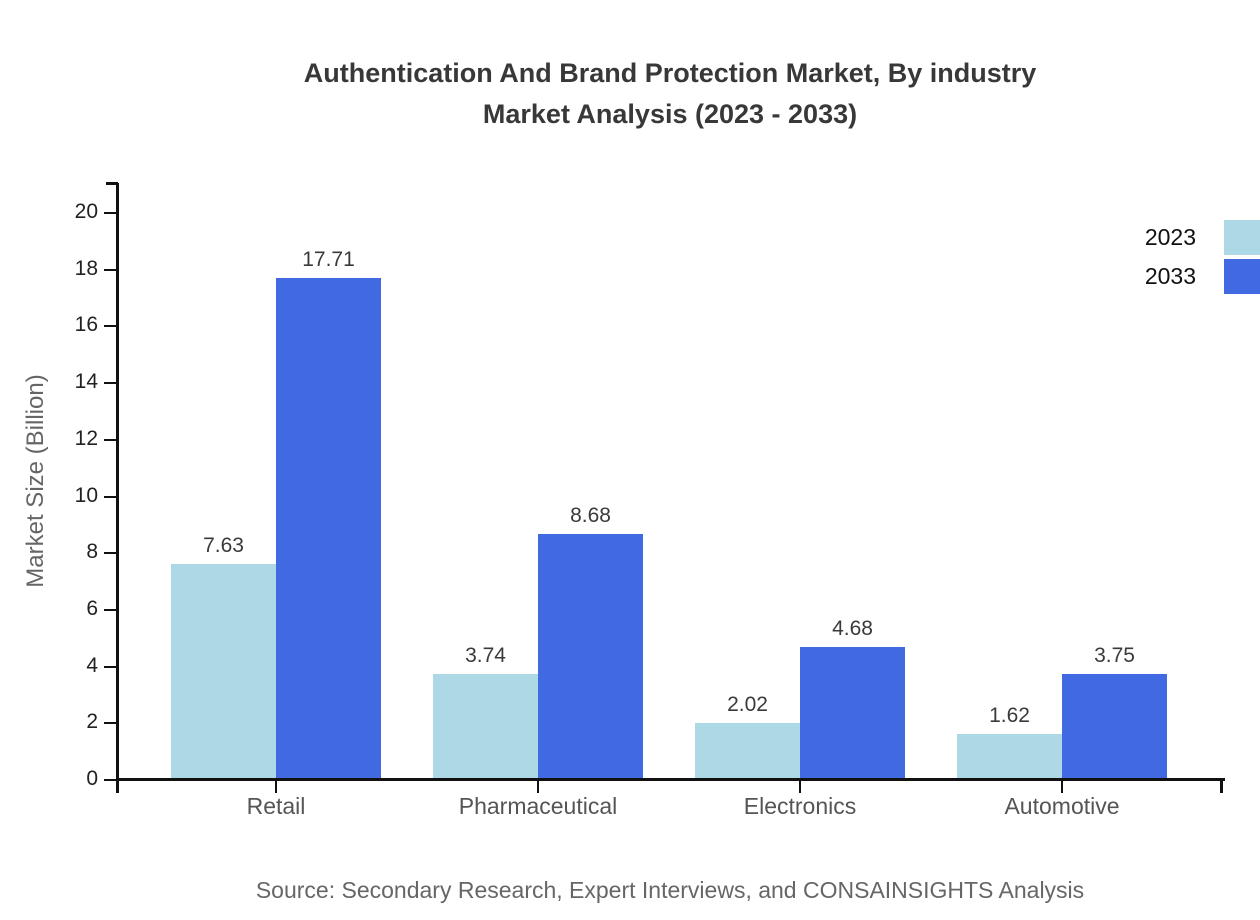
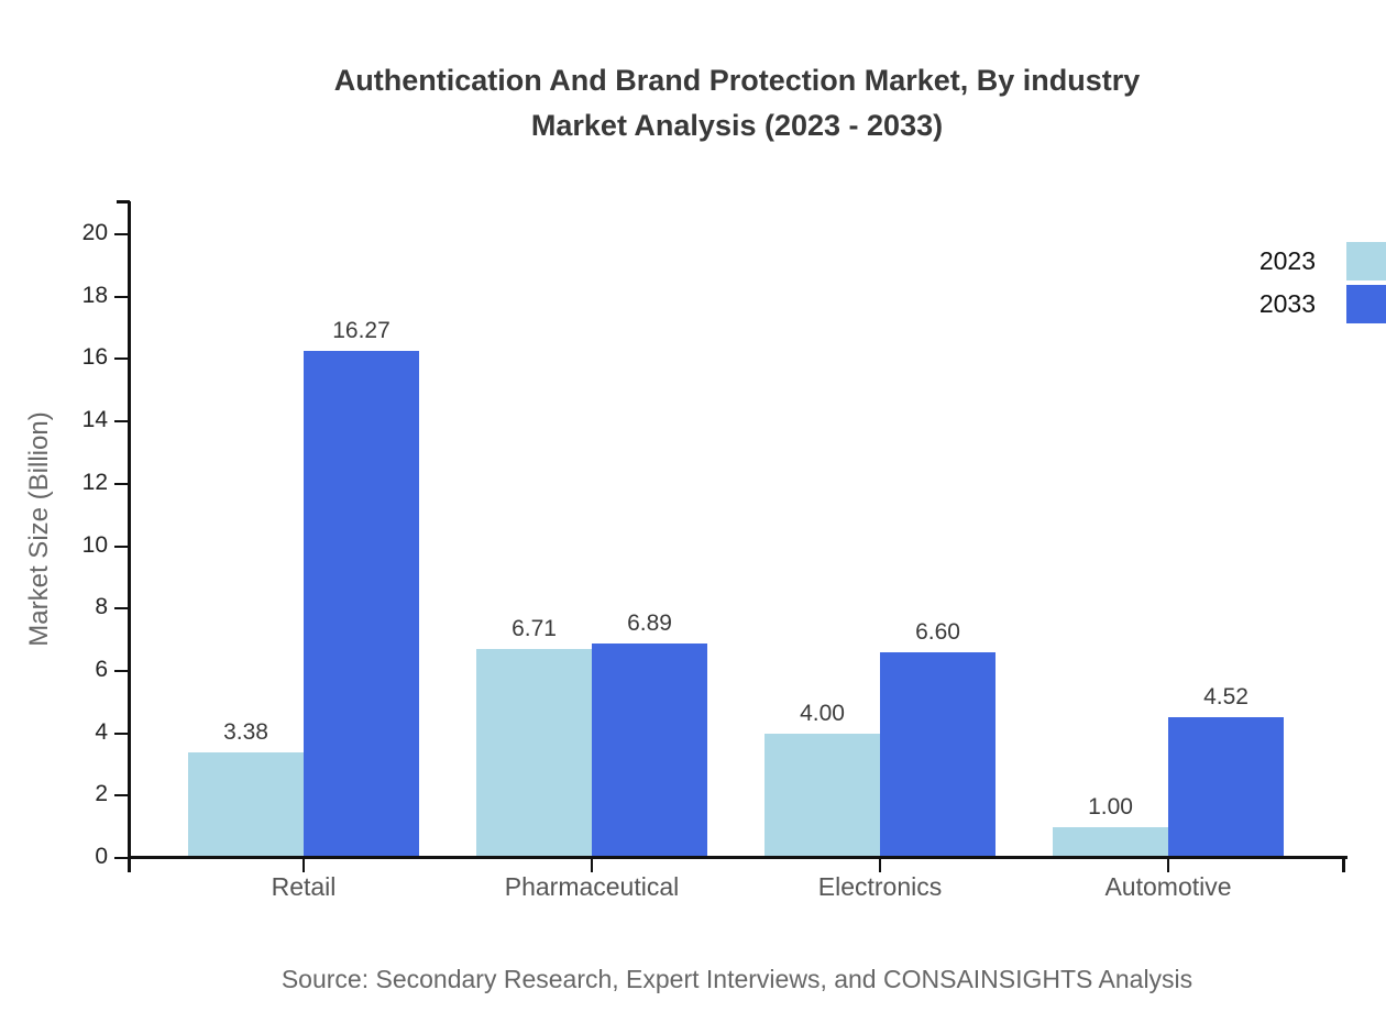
2023/Retail: 7.63 -> 3.38
2033/Retail: 17.71 -> 16.27
2023/Pharmaceutical: 3.74 -> 6.71
2033/Pharmaceutical: 8.68 -> 6.89
2023/Electronics: 2.02 -> 4.00
2033/Electronics: 4.68 -> 6.60
2023/Automotive: 1.62 -> 1.00
2033/Automotive: 3.75 -> 4.52
